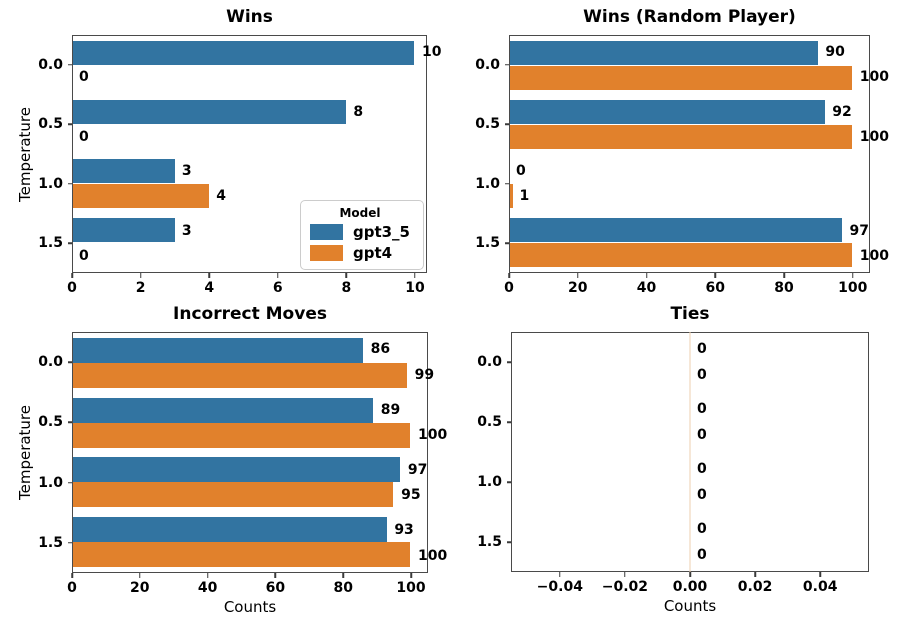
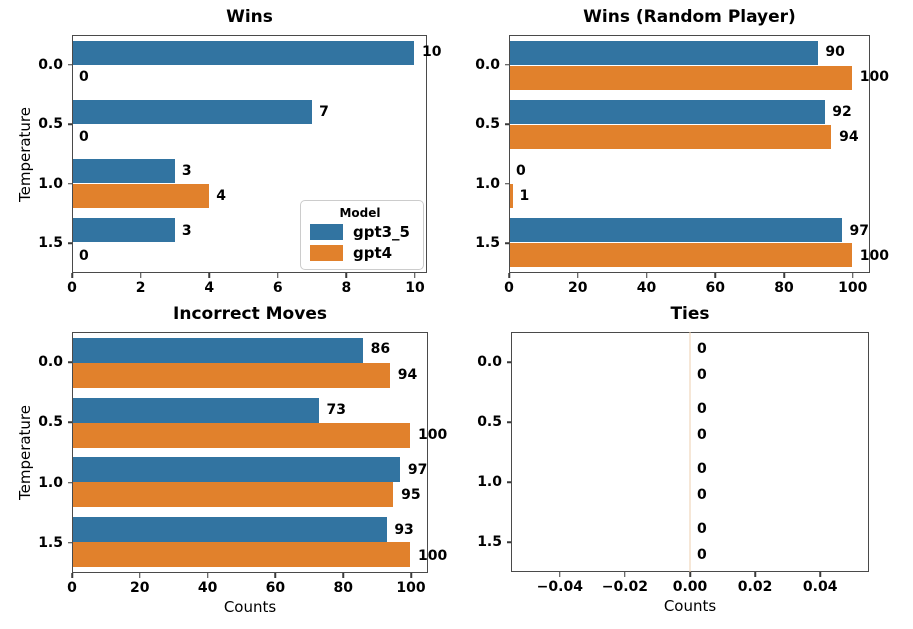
Wins/gpt3_5/0.5: 8 -> 7
Wins (Random Player)/gpt4/0.5: 100 -> 94
Incorrect Moves/gpt4/0.0: 99 -> 94
Incorrect Moves/gpt3_5/0.5: 89 -> 73
